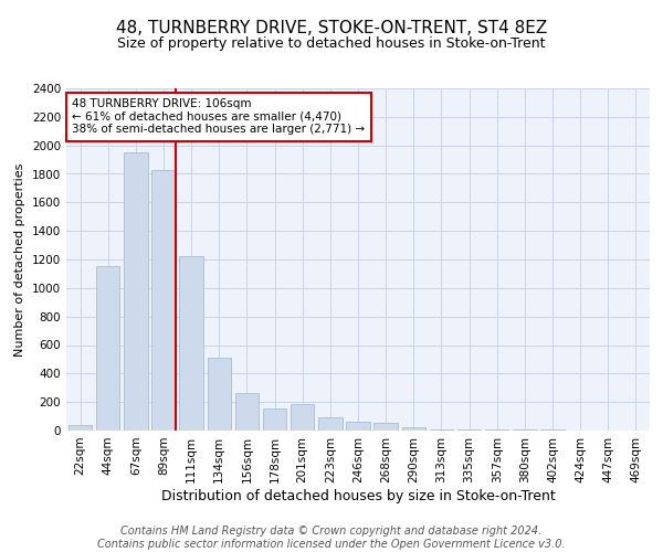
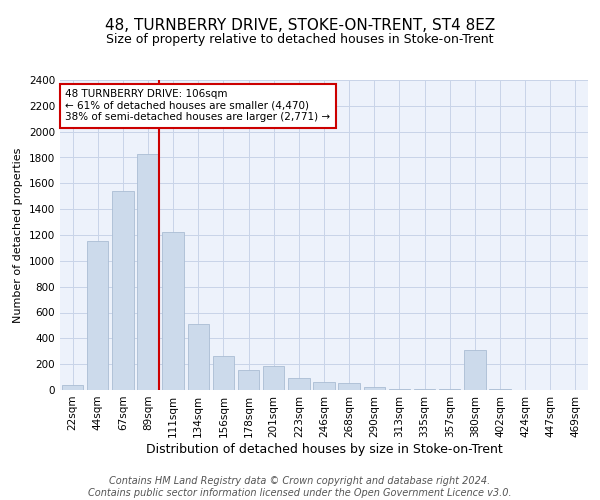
67sqm: 1950 -> 1540
380sqm: 0 -> 310
